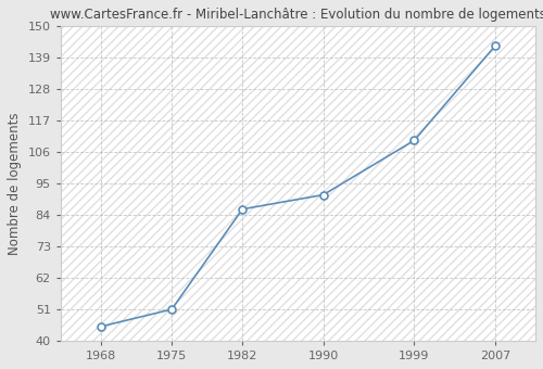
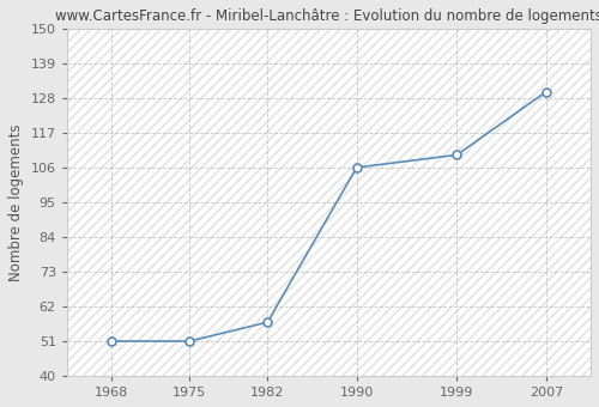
1968: 45 -> 51
1982: 86 -> 57
1990: 91 -> 106
2007: 143 -> 130
